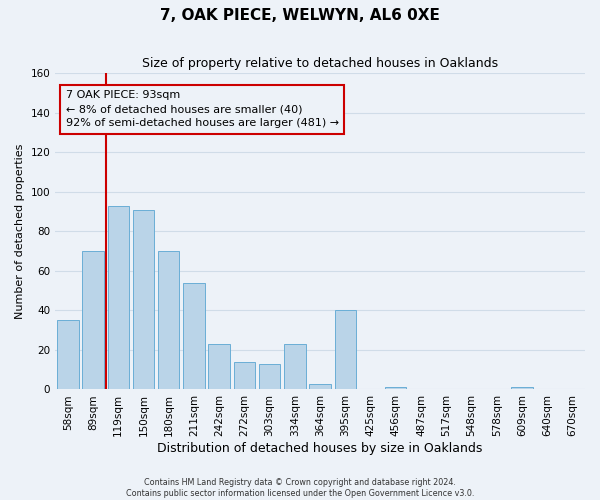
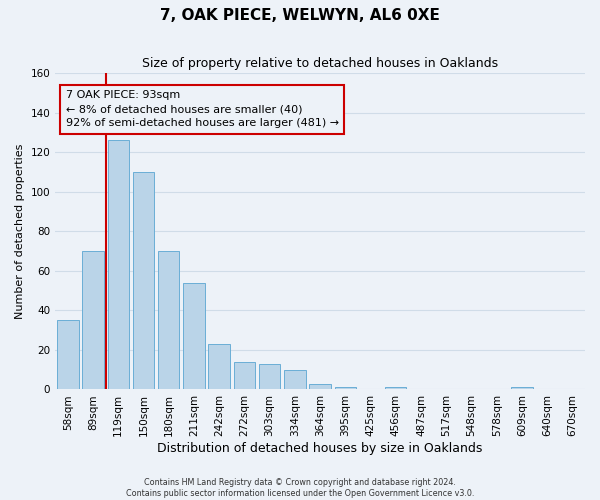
119sqm: 93 -> 126
150sqm: 91 -> 110
334sqm: 23 -> 10
395sqm: 40 -> 1
